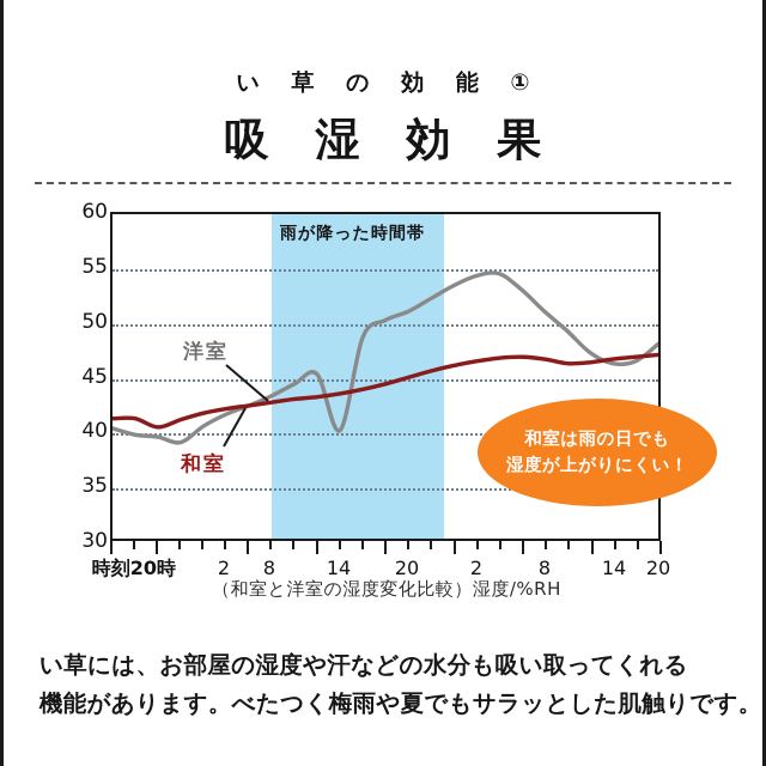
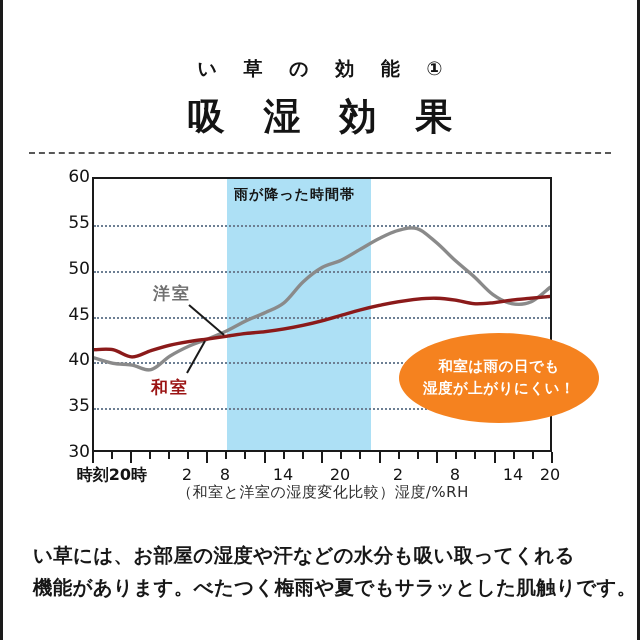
洋室/20: 40 -> 46
